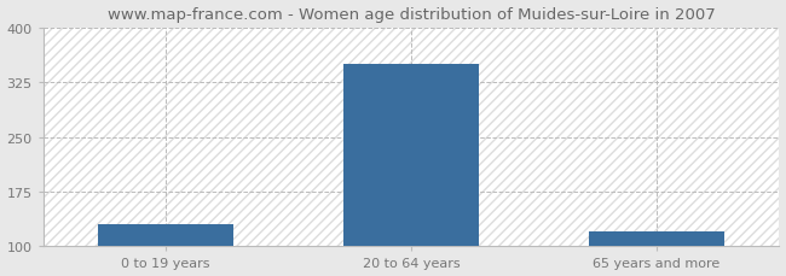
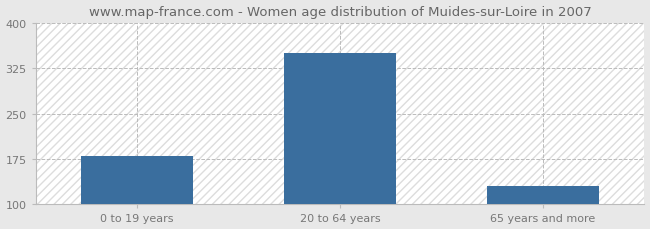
0 to 19 years: 130 -> 180
65 years and more: 120 -> 130
